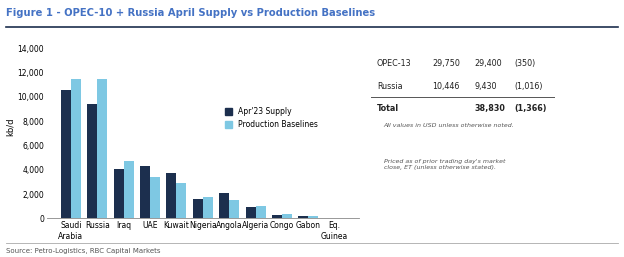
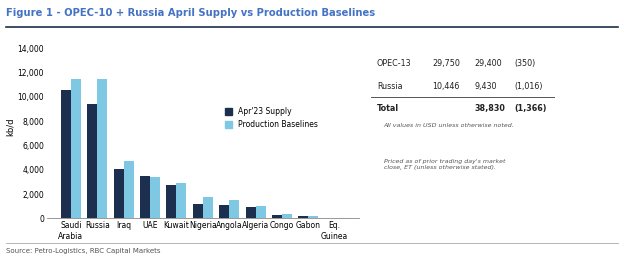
Apr'23 Supply/UAE: 4,300 -> 3,500
Apr'23 Supply/Kuwait: 3,700 -> 2,800
Apr'23 Supply/Nigeria: 1,600 -> 1,200
Apr'23 Supply/Angola: 2,100 -> 1,100
